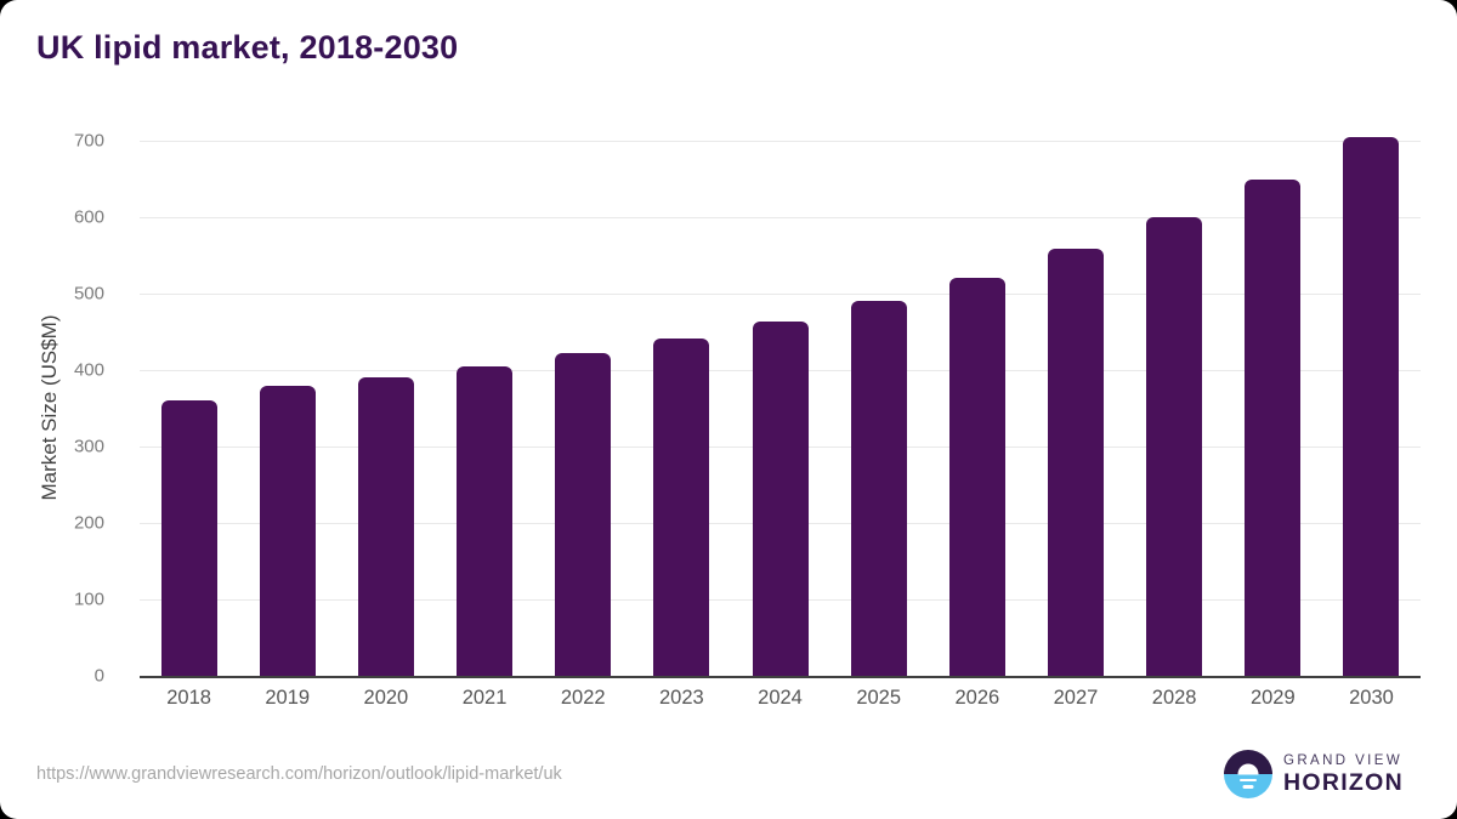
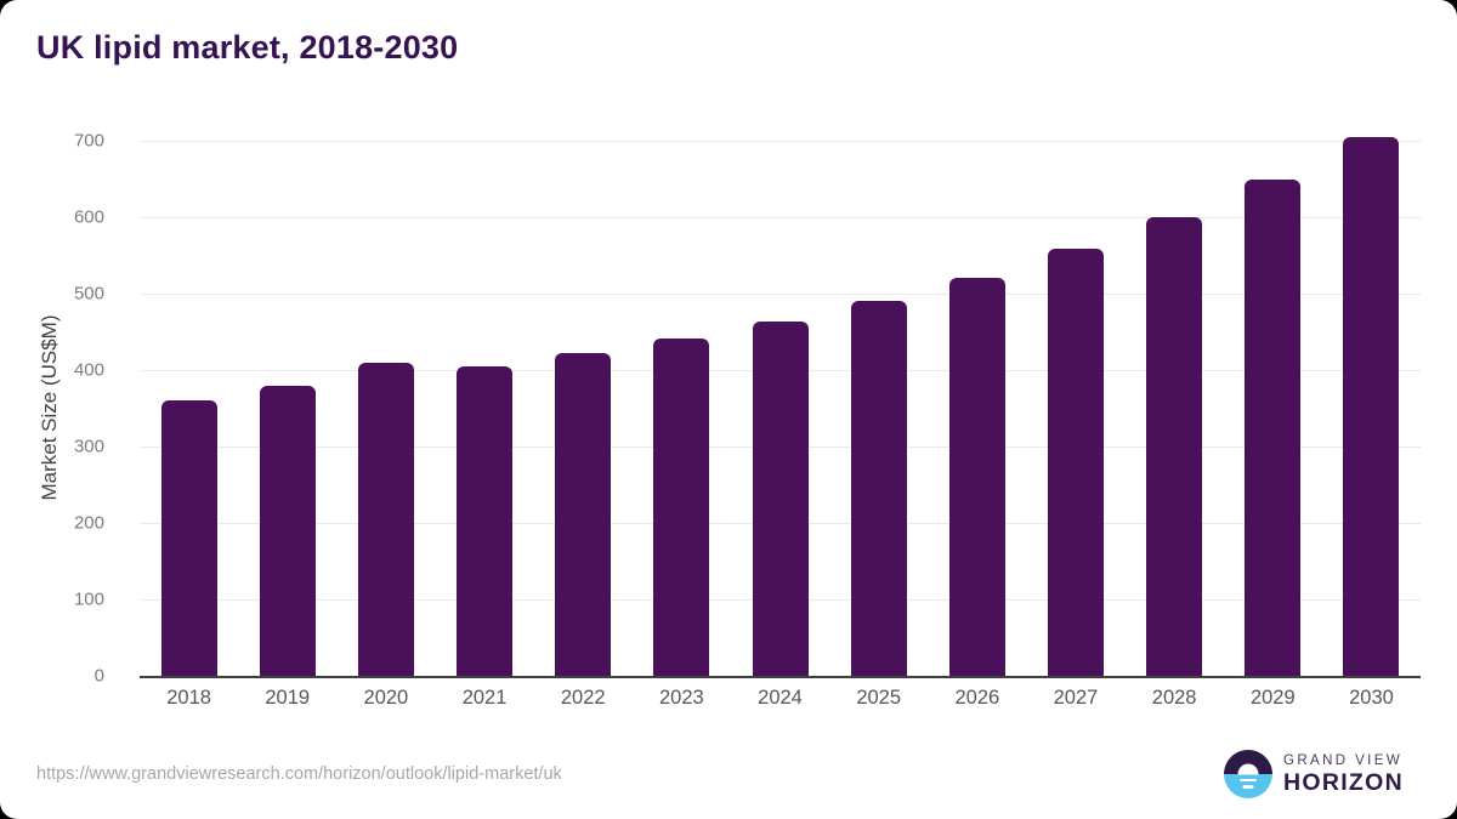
2020: 390 -> 410
